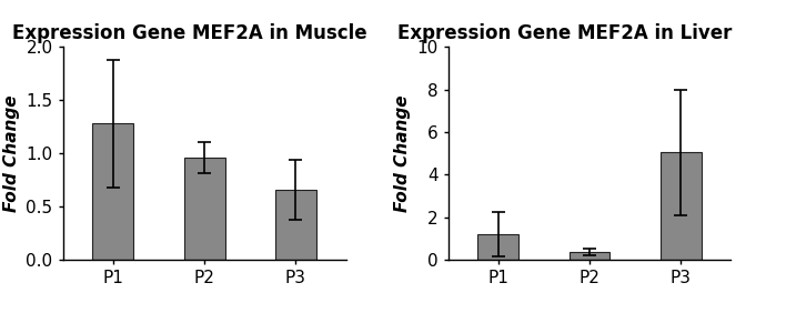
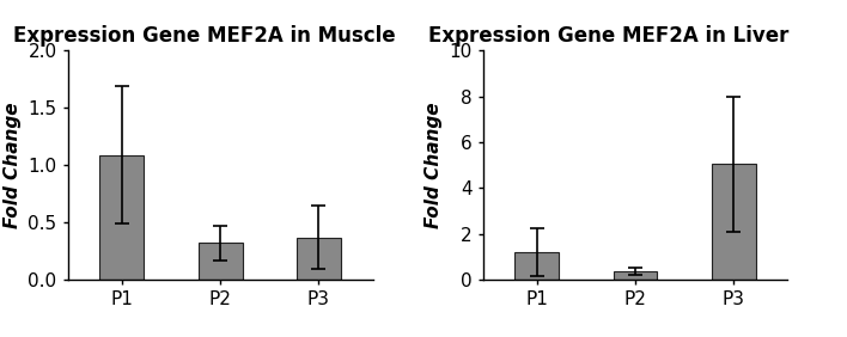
Expression Gene MEF2A in Muscle/P1: 1.28 -> 1.09
Expression Gene MEF2A in Muscle/P2: 0.96 -> 0.32
Expression Gene MEF2A in Muscle/P3: 0.66 -> 0.37
